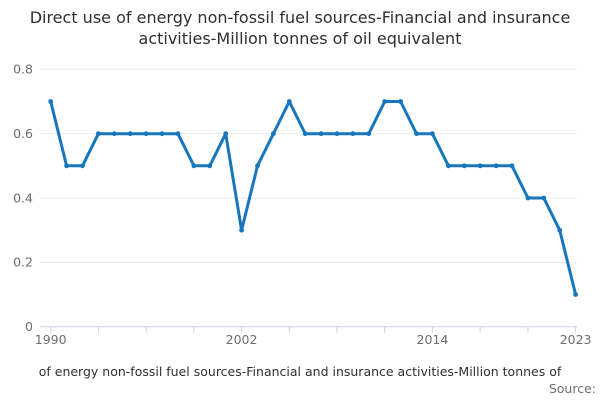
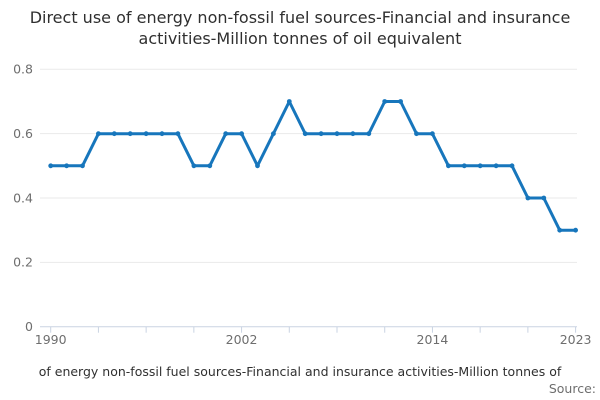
1990: 0.7 -> 0.5
2002: 0.3 -> 0.6
2023: 0.1 -> 0.3
